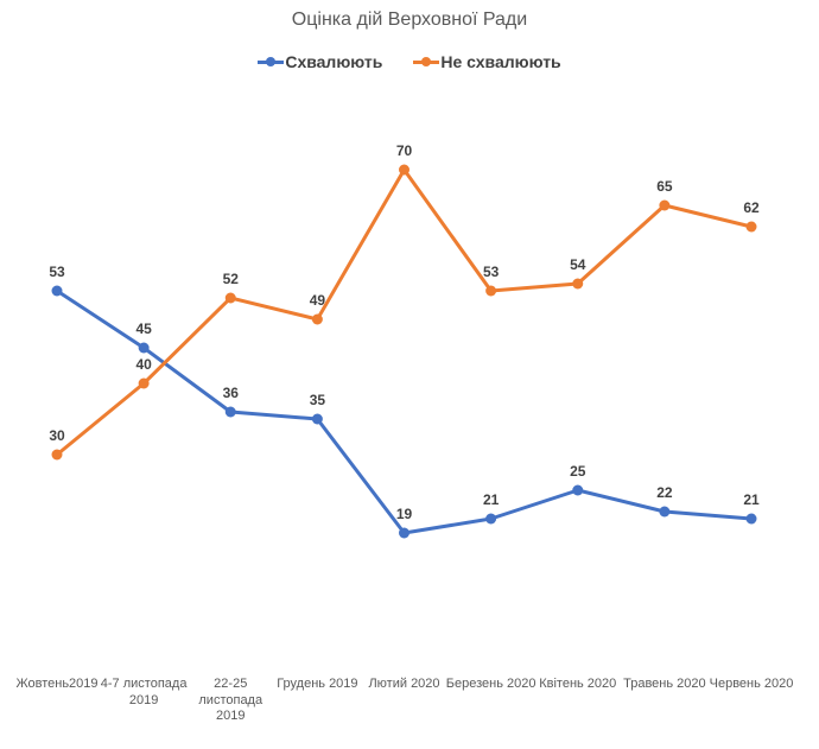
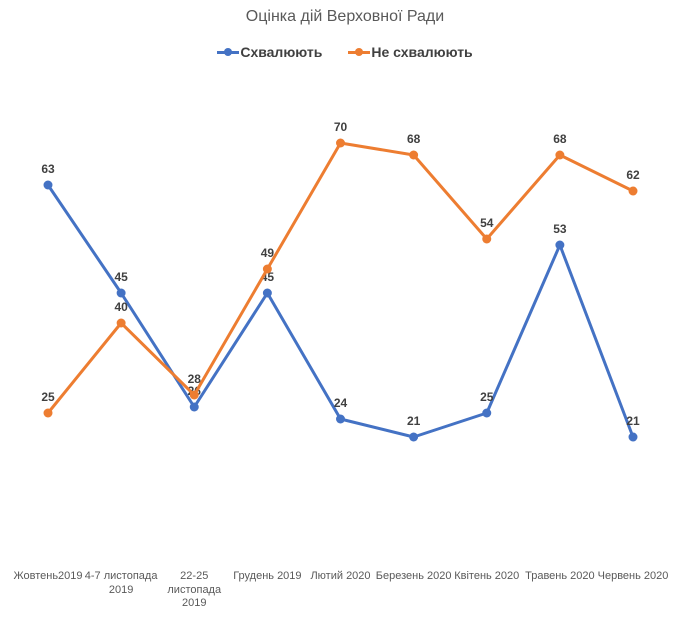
Схвалюють/Жовтень2019: 53 -> 63
Не схвалюють/Жовтень2019: 30 -> 25
Схвалюють/22-25 листопада 2019: 36 -> 26
Не схвалюють/22-25 листопада 2019: 52 -> 28
Схвалюють/Грудень 2019: 35 -> 45
Схвалюють/Лютий 2020: 19 -> 24
Не схвалюють/Березень 2020: 53 -> 68
Схвалюють/Травень 2020: 22 -> 53
Не схвалюють/Травень 2020: 65 -> 68
